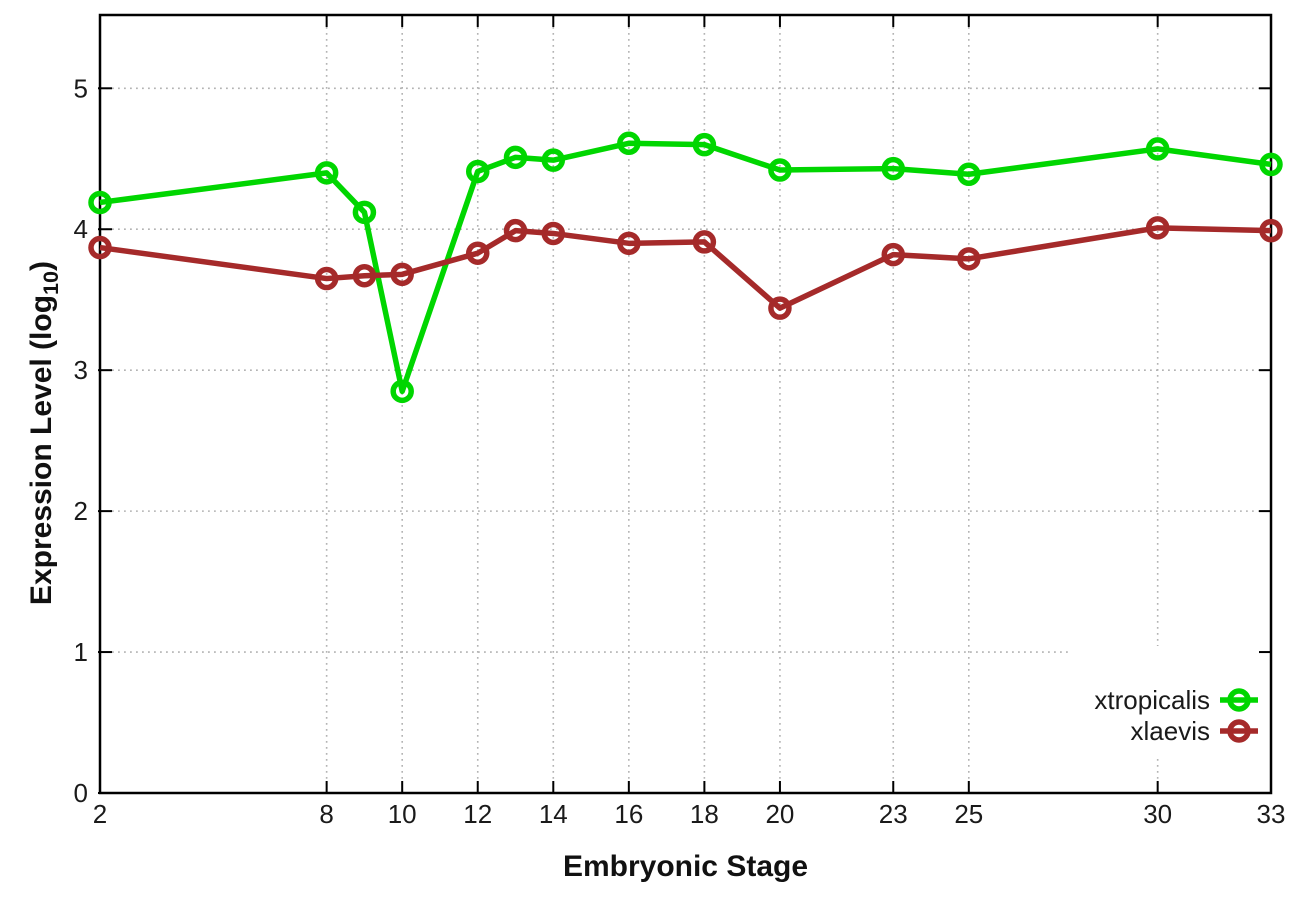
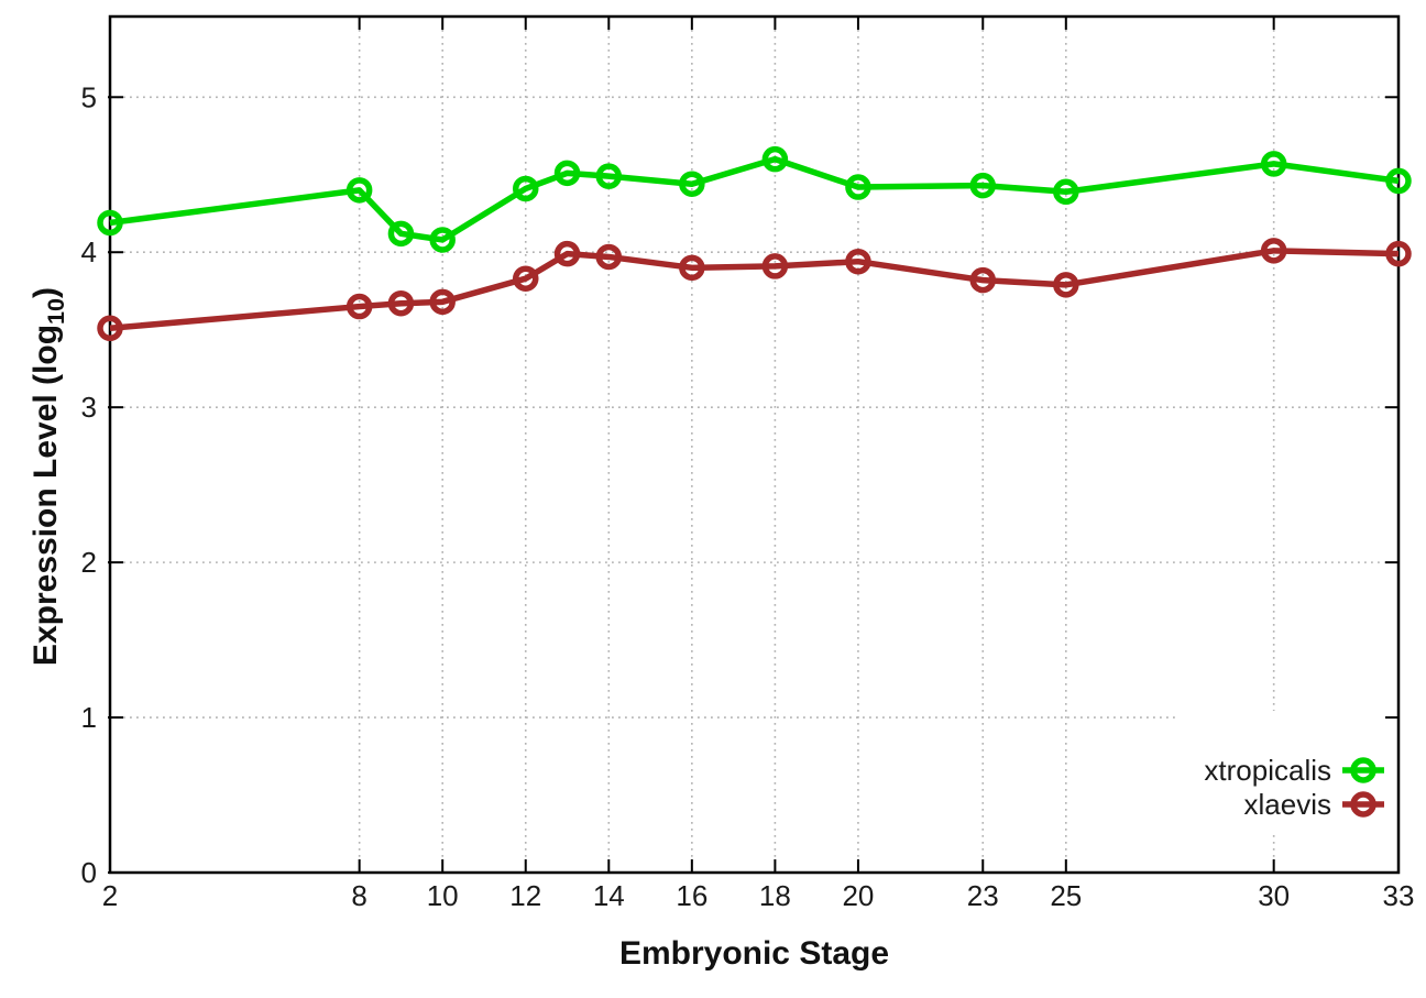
xlaevis/2: 3.87 -> 3.51
xtropicalis/10: 2.85 -> 4.08
xtropicalis/16: 4.61 -> 4.44
xlaevis/20: 3.44 -> 3.94
